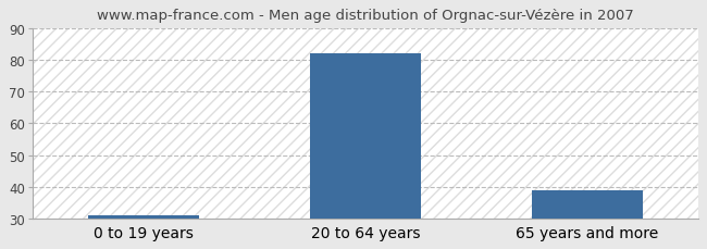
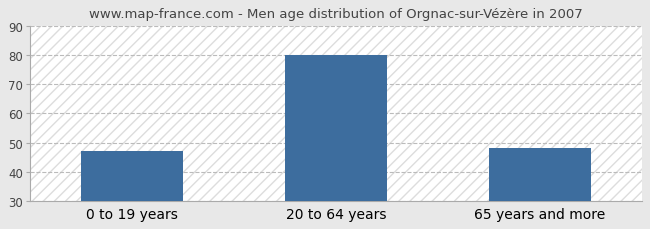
0 to 19 years: 31 -> 47
20 to 64 years: 82 -> 80
65 years and more: 39 -> 48
